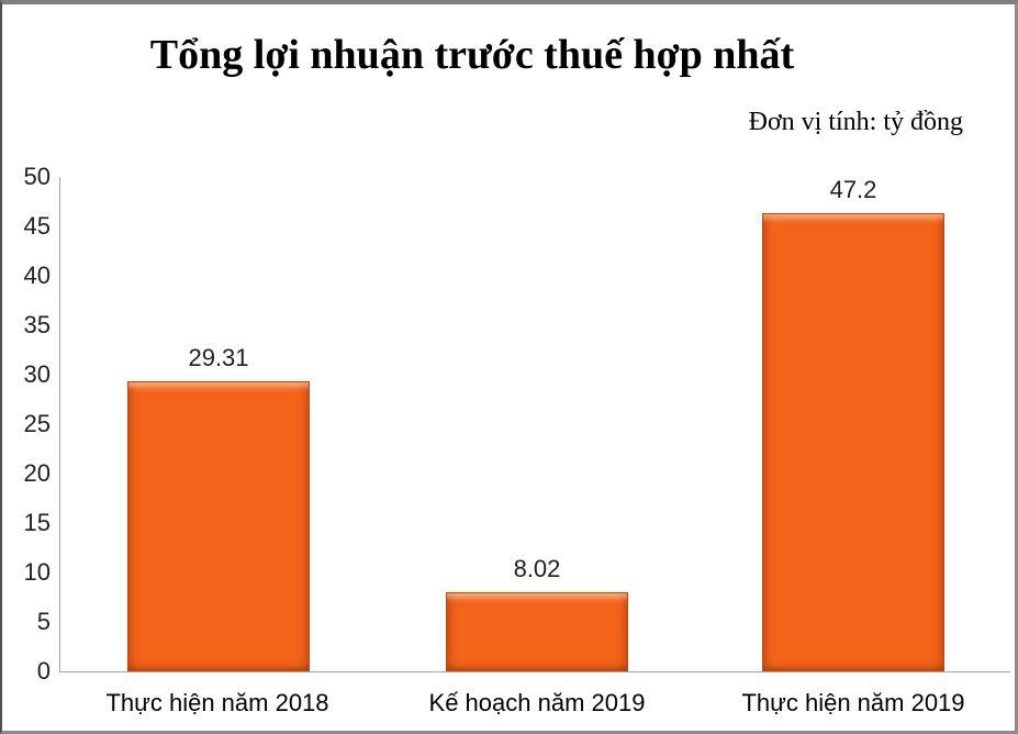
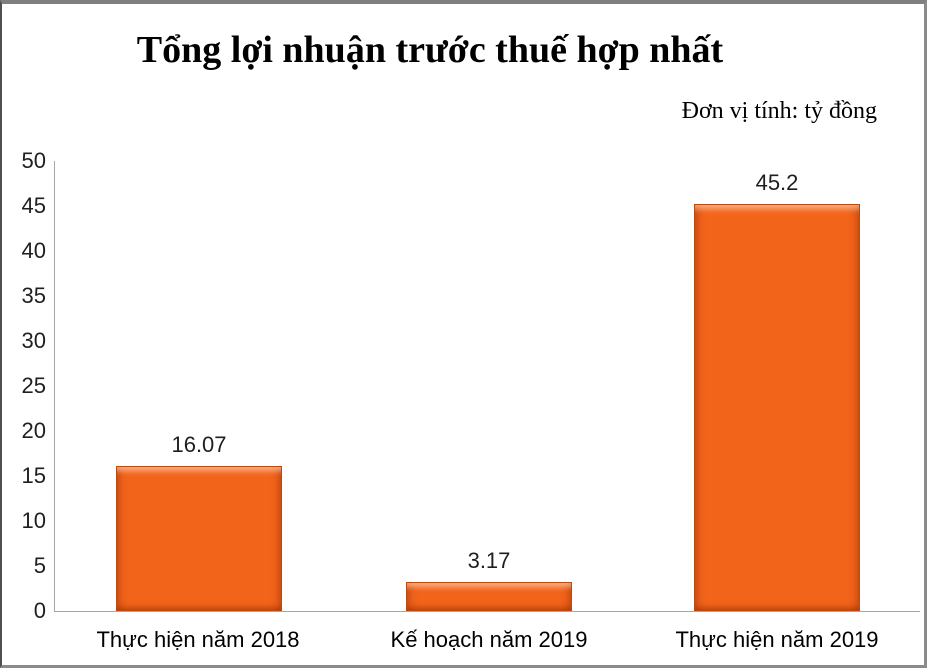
Thực hiện năm 2018: 29.31 -> 16.07
Kế hoạch năm 2019: 8.02 -> 3.17
Thực hiện năm 2019: 47.2 -> 45.2
